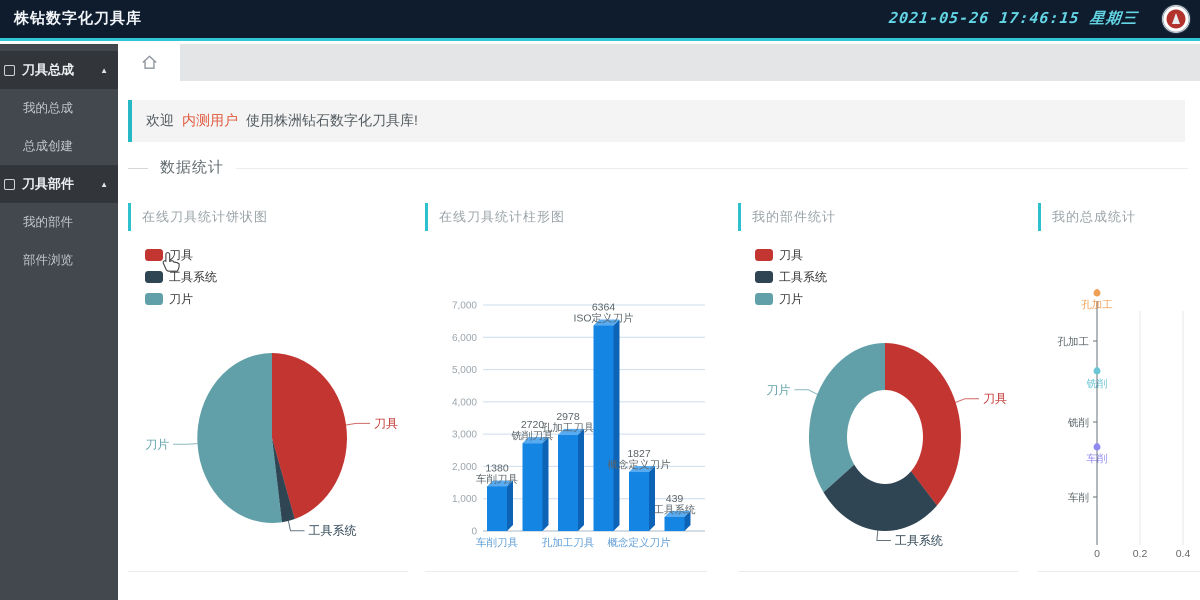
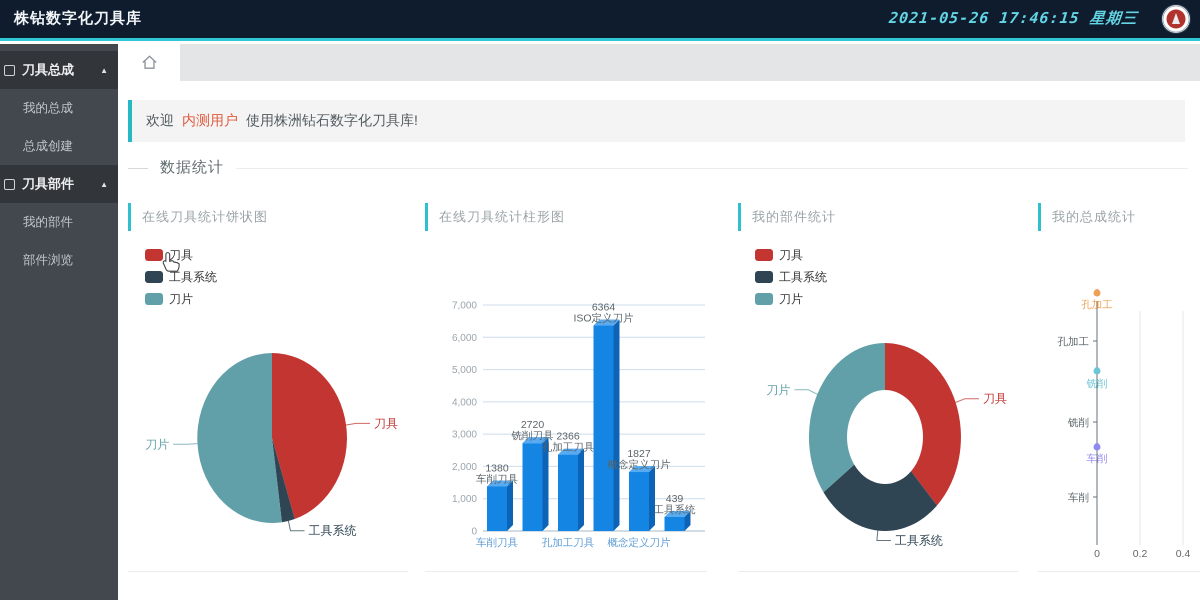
在线刀具统计柱形图/孔加工刀具: 2978 -> 2366
